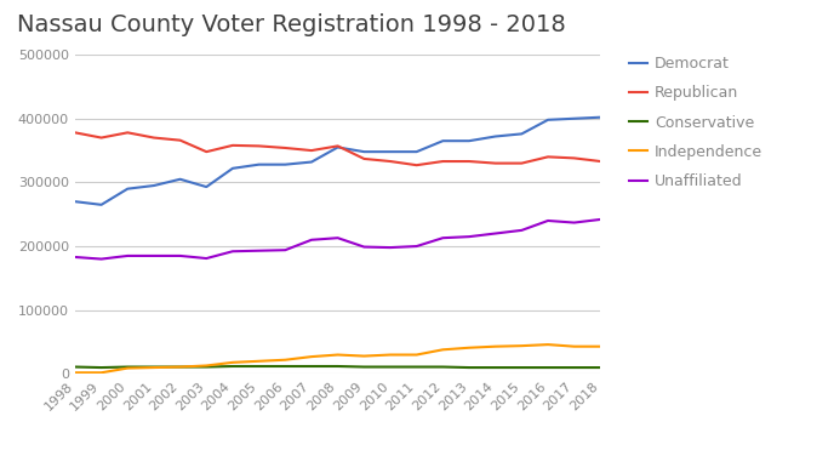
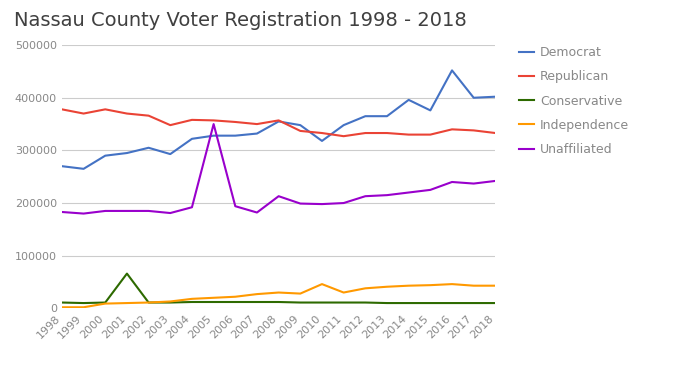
Conservative/2001: 11000 -> 66000
Unaffiliated/2005: 193000 -> 350000
Unaffiliated/2007: 210000 -> 182000
Democrat/2010: 348000 -> 318000
Independence/2010: 30000 -> 46000
Democrat/2014: 372000 -> 396000
Democrat/2016: 398000 -> 452000
